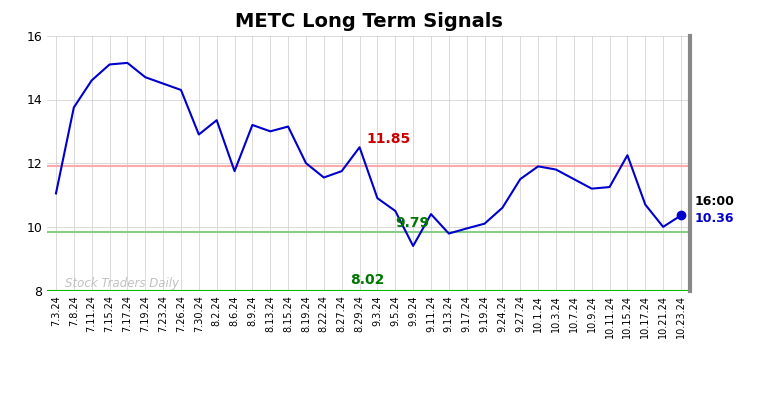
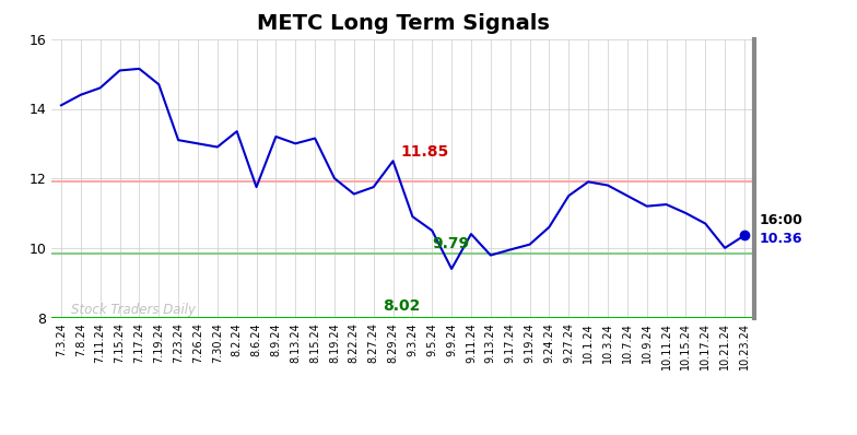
7.3.24: 11.05 -> 14.10
7.8.24: 13.75 -> 14.40
7.23.24: 14.50 -> 13.10
7.26.24: 14.30 -> 13.00
10.15.24: 12.25 -> 11.00
